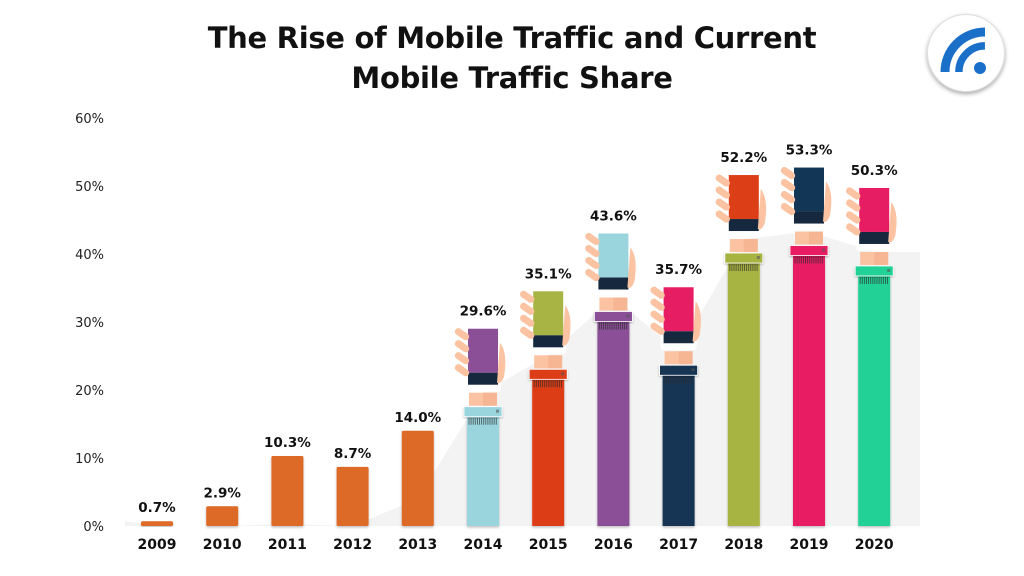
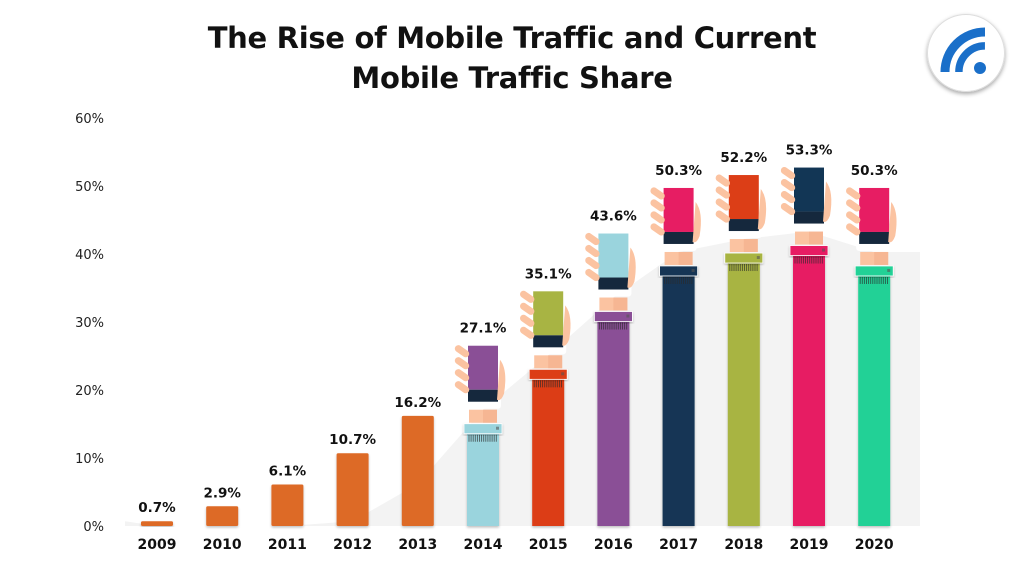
2011: 10.3% -> 6.1%
2012: 8.7% -> 10.7%
2013: 14.0% -> 16.2%
2014: 29.6% -> 27.1%
2017: 35.7% -> 50.3%
